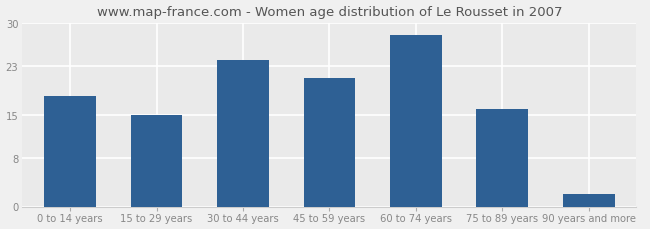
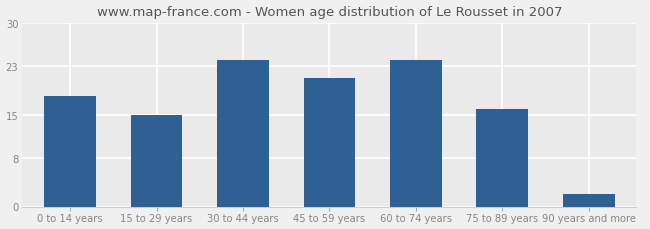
60 to 74 years: 28 -> 24
